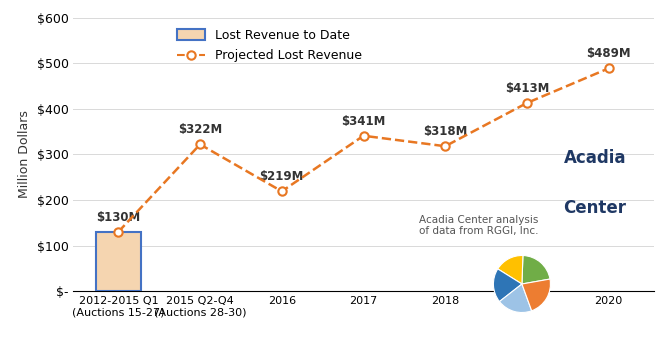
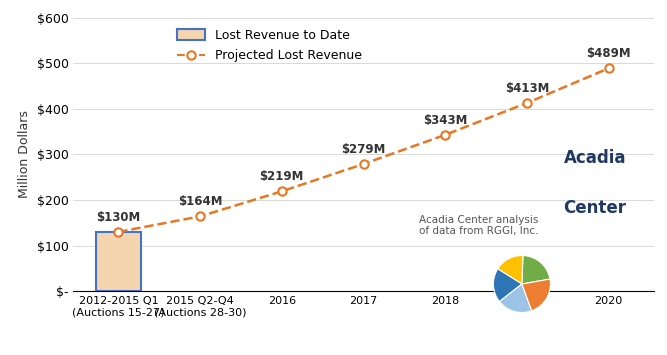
Projected Lost Revenue/2015 Q2-Q4 (Auctions 28-30): $322M -> $164M
Projected Lost Revenue/2017: $341M -> $279M
Projected Lost Revenue/2018: $318M -> $343M
